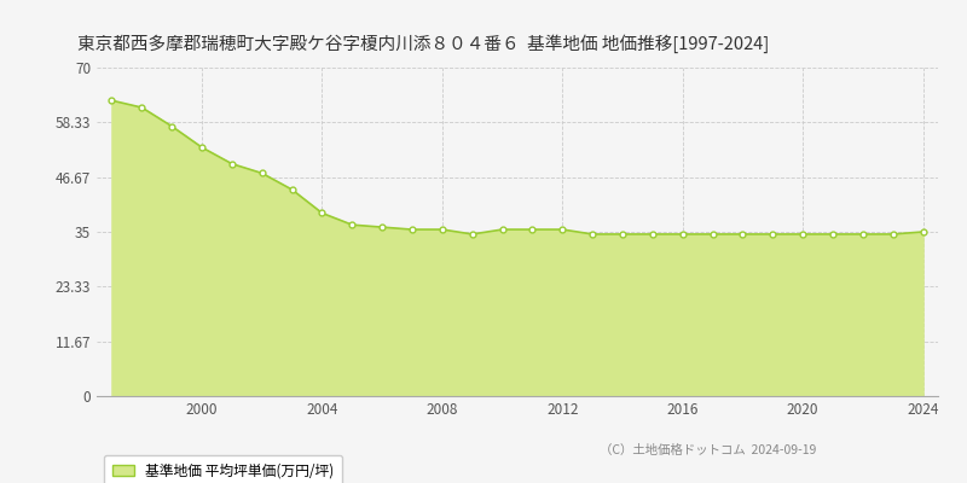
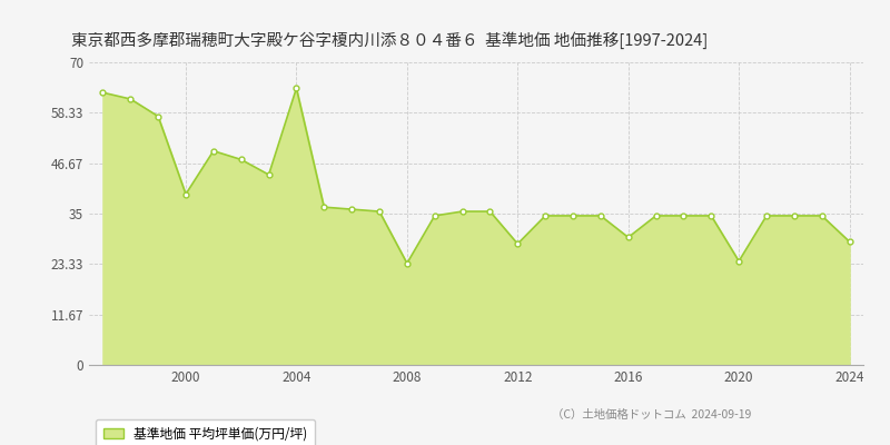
2000: 53.0 -> 39.5
2004: 39.0 -> 64.0
2008: 35.5 -> 23.5
2012: 35.5 -> 28.0
2016: 34.5 -> 29.5
2020: 34.5 -> 24.0
2024: 35.0 -> 28.5
